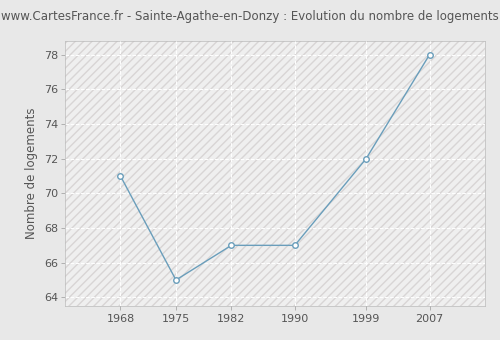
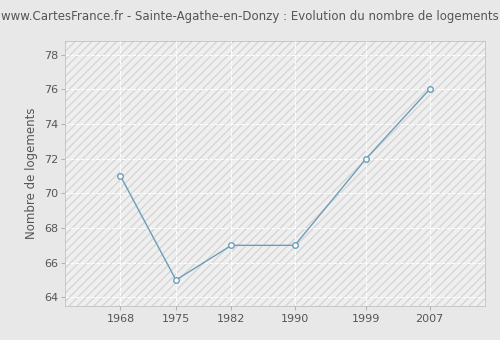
2007: 78 -> 76
